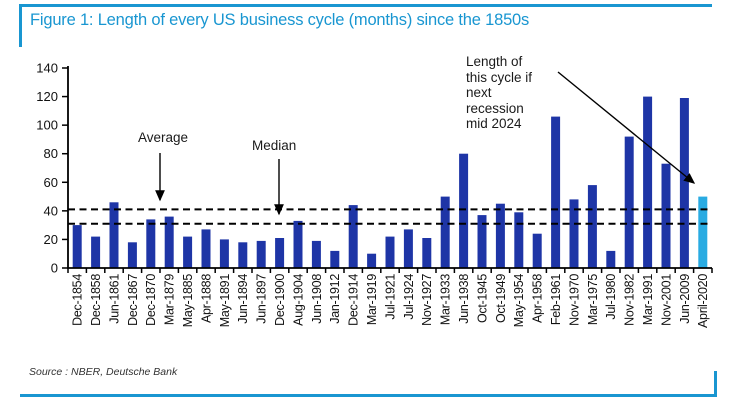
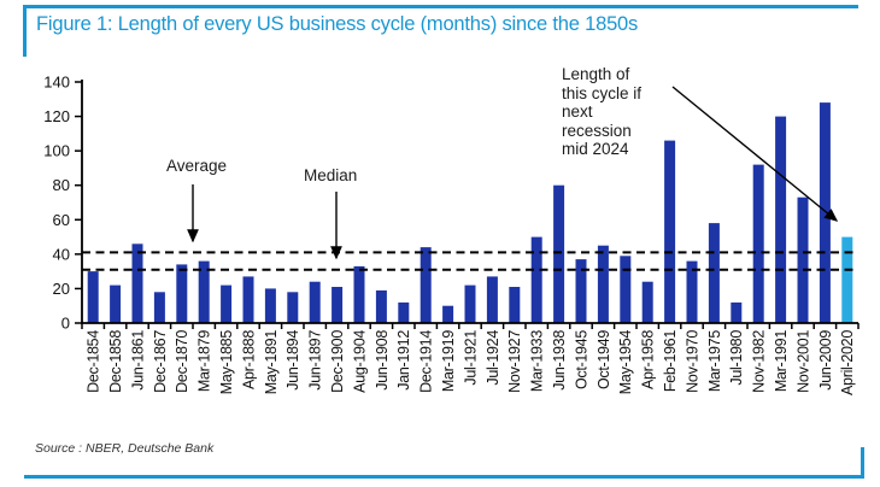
Jun-1897: 19 -> 24
Nov-1970: 48 -> 36
Jun-2009: 119 -> 128
